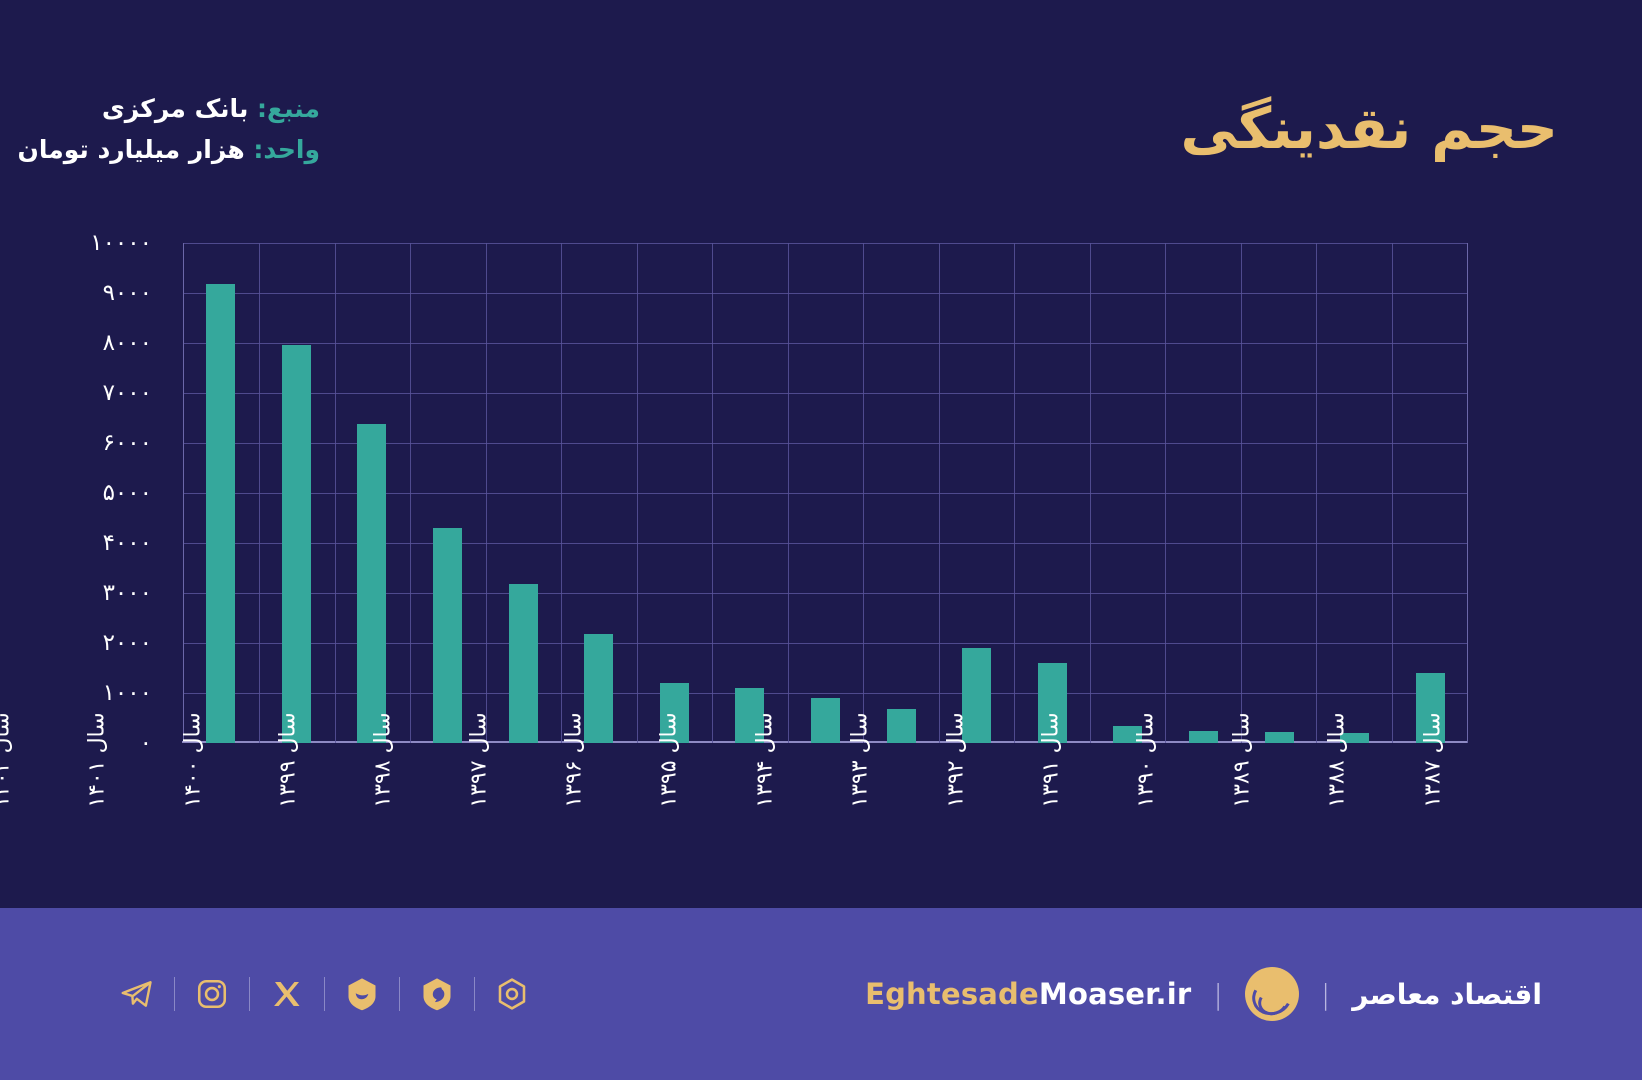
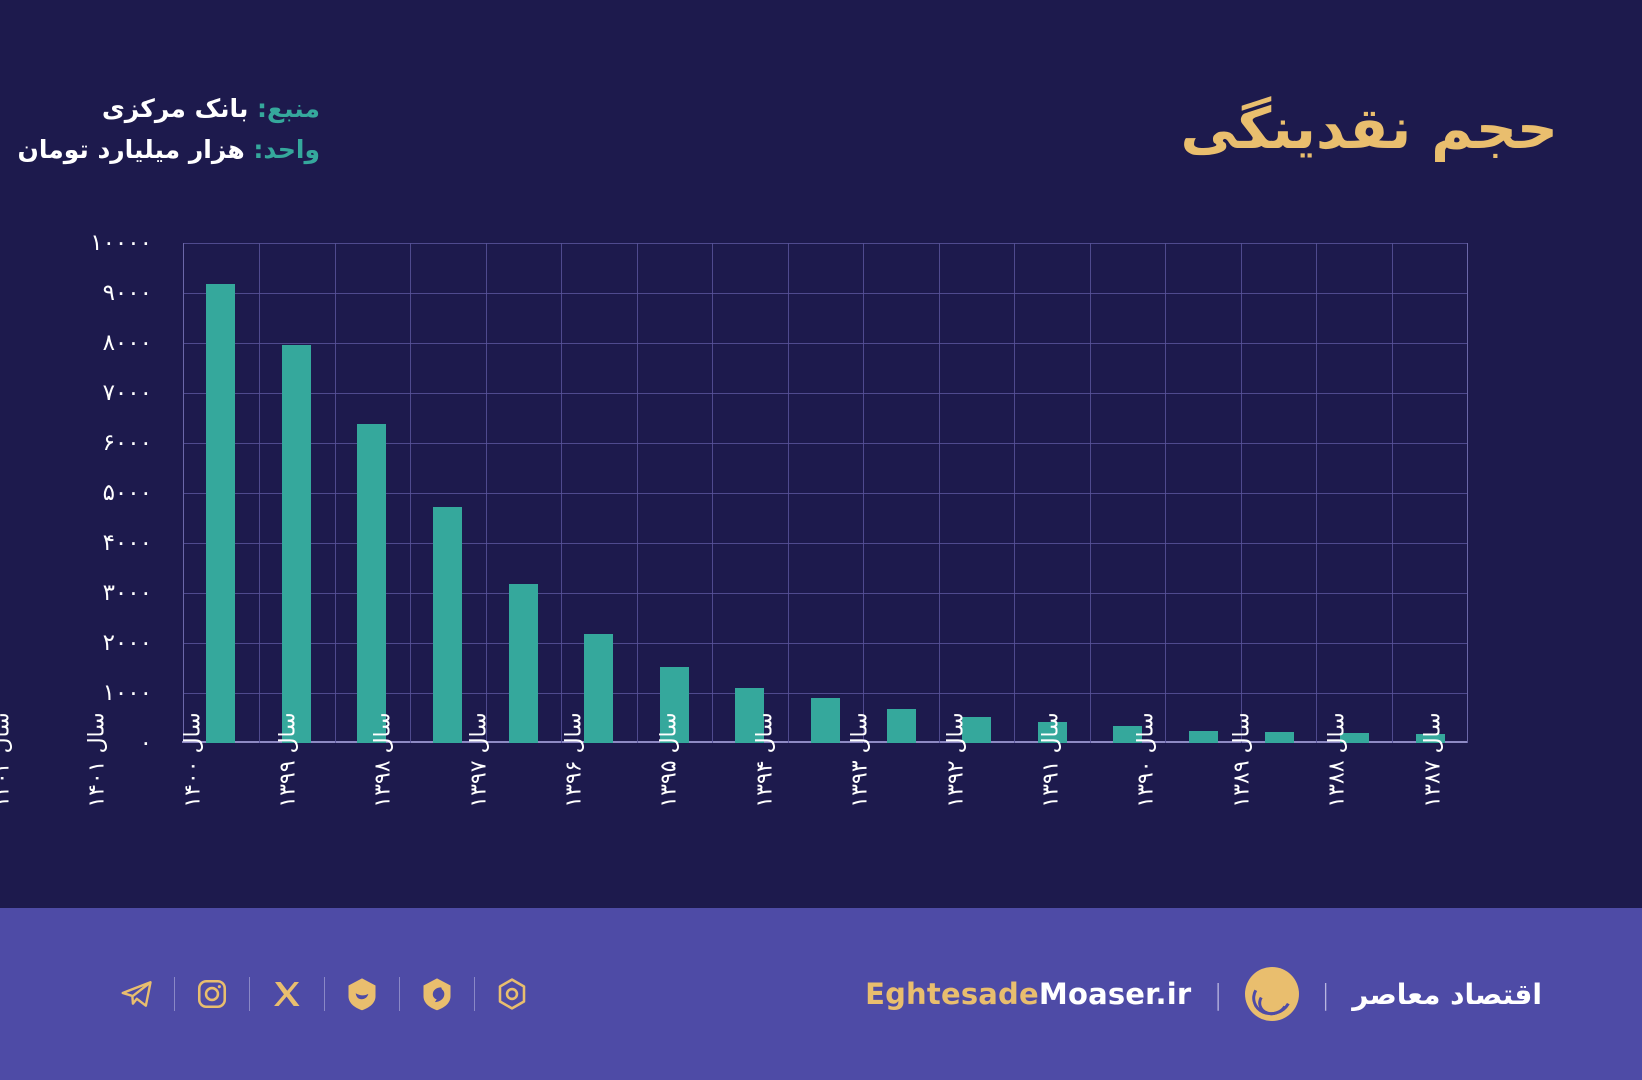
سال ۱۳۸۷: 1400 -> 200
سال ۱۳۹۲: 1600 -> 400
سال ۱۳۹۳: 1900 -> 500
سال ۱۳۹۷: 1200 -> 1500
سال ۱۴۰۰: 4300 -> 4700
